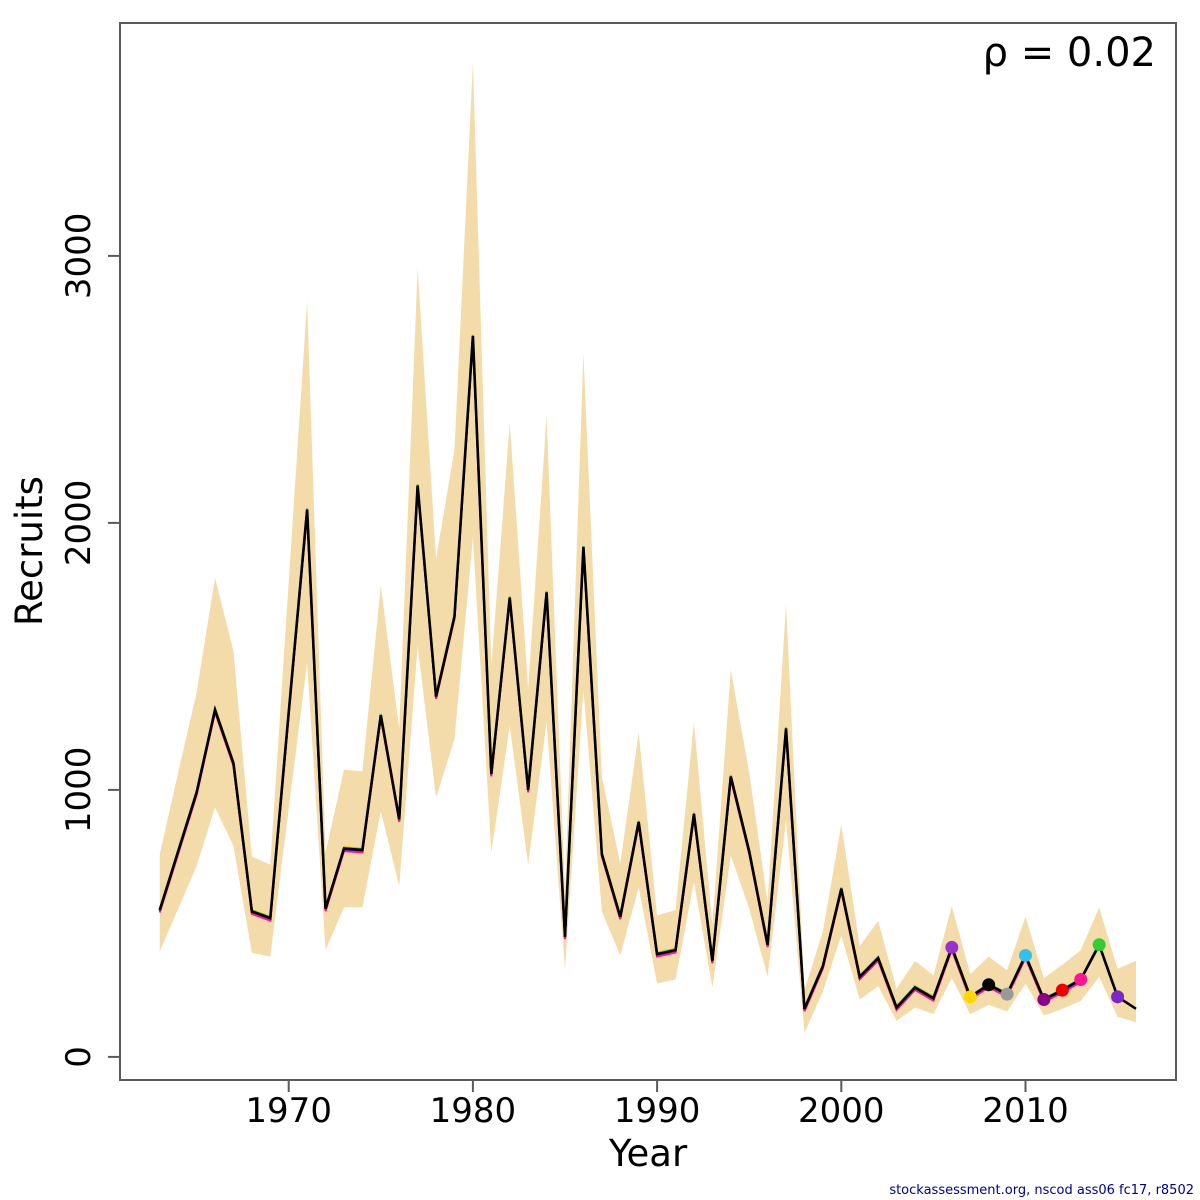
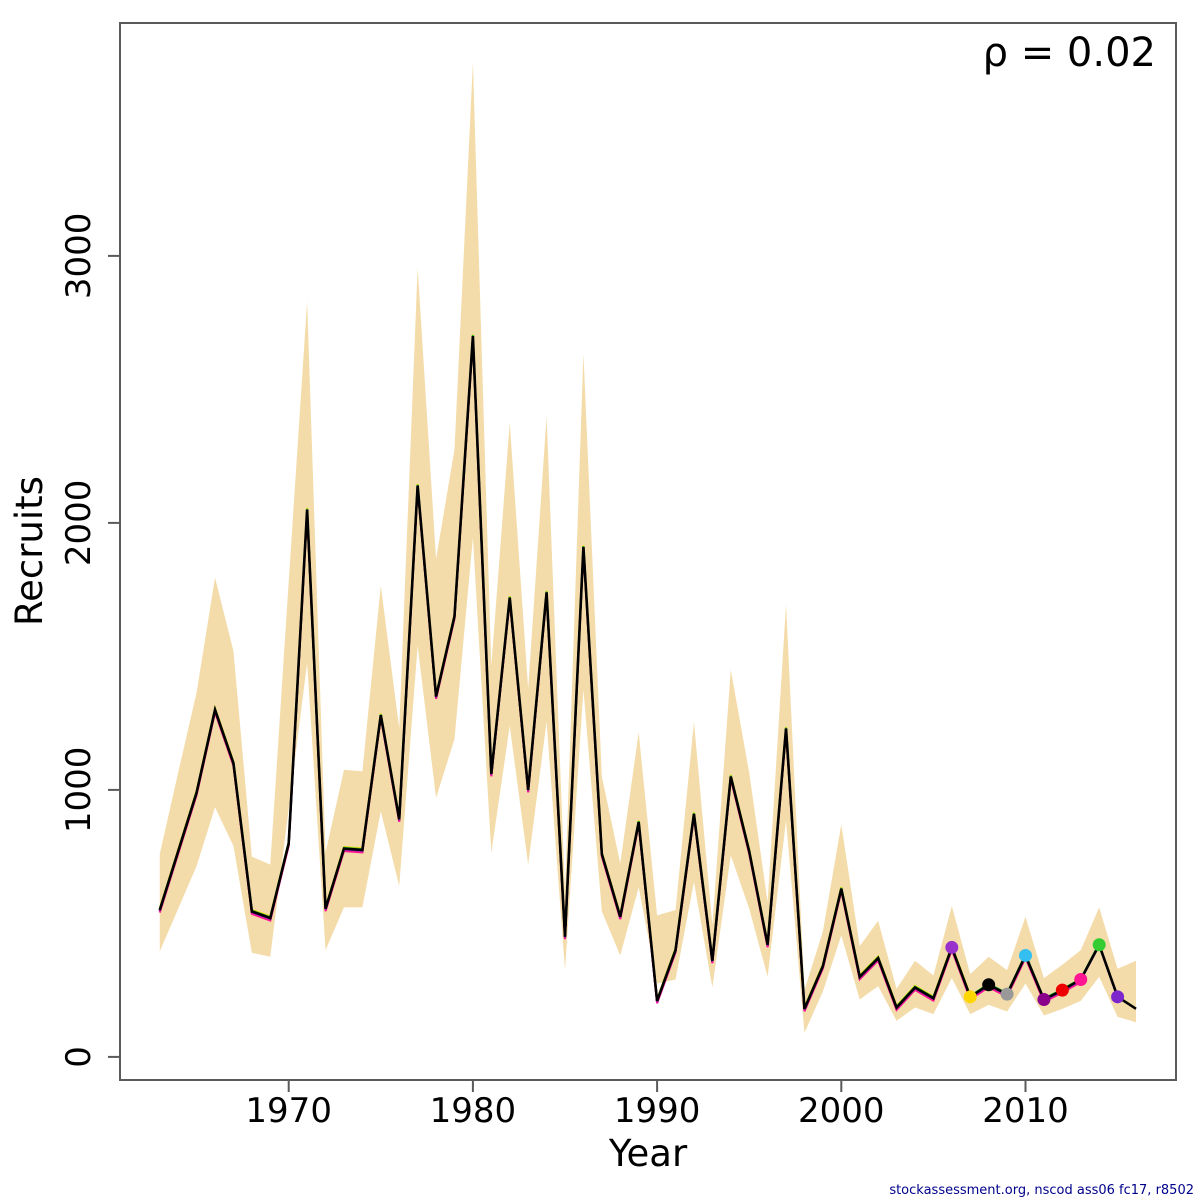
1970: 1290 -> 800
1990: 380 -> 210
